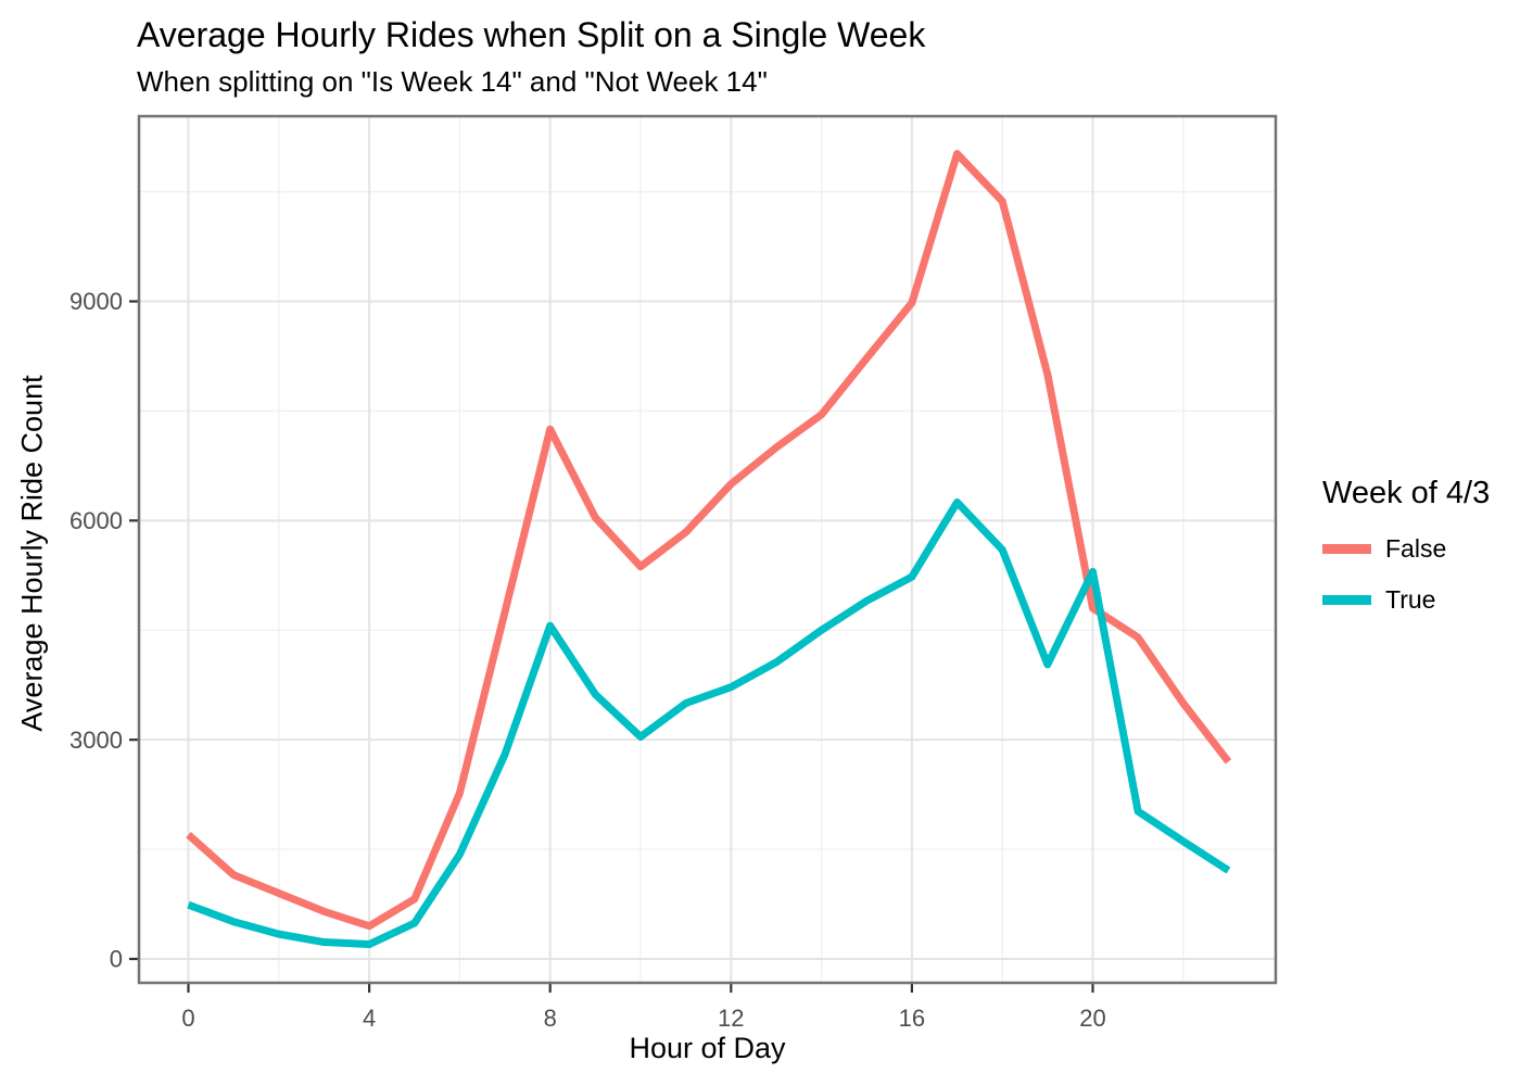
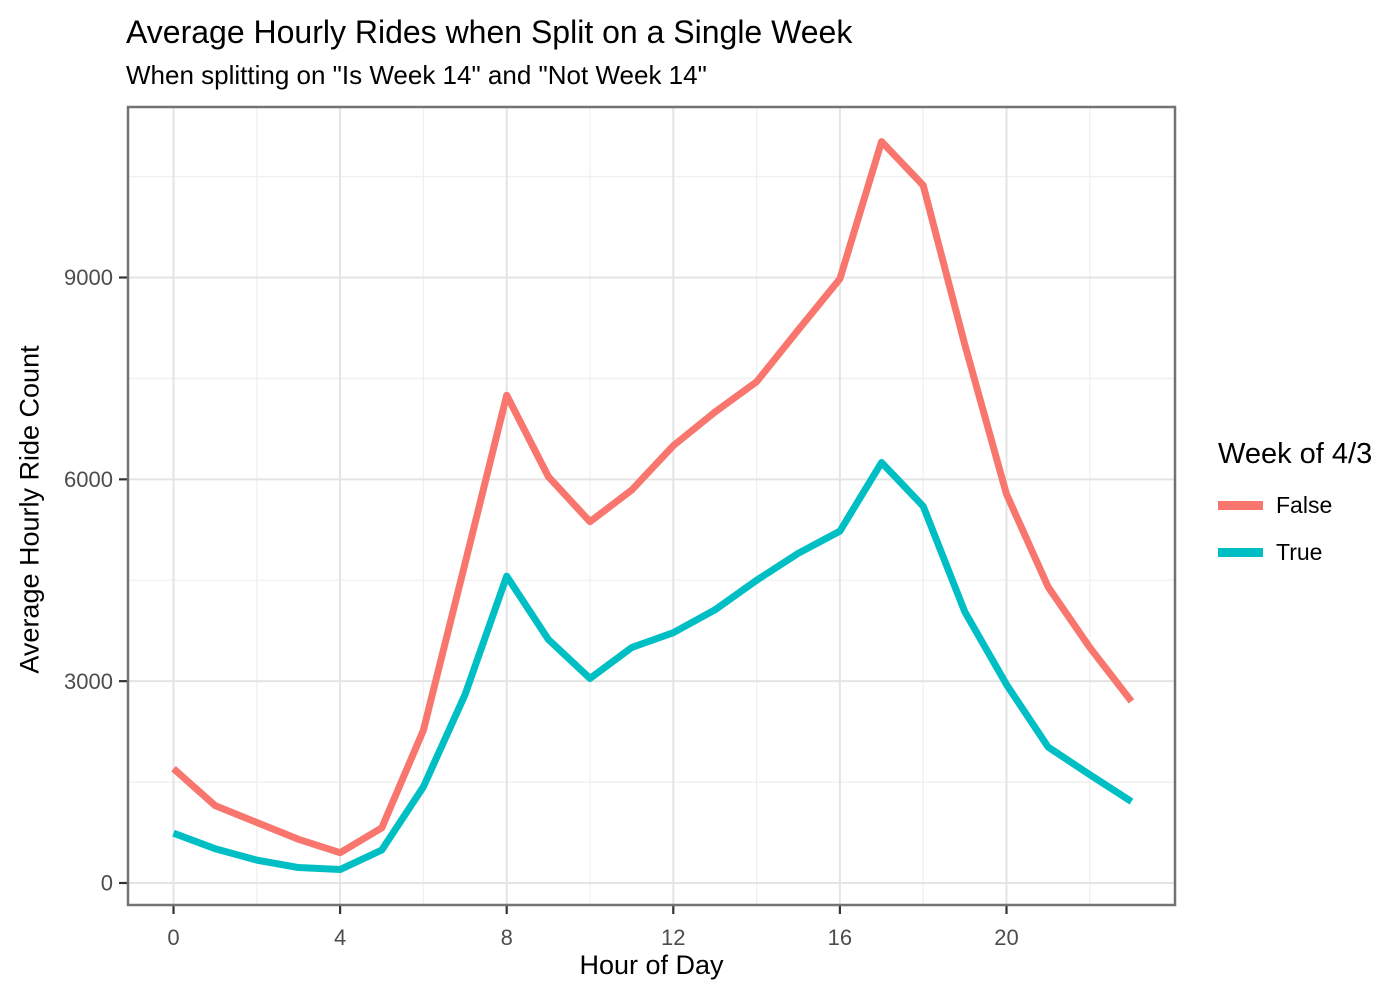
False/20: 4800 -> 5800
True/20: 5300 -> 3000
